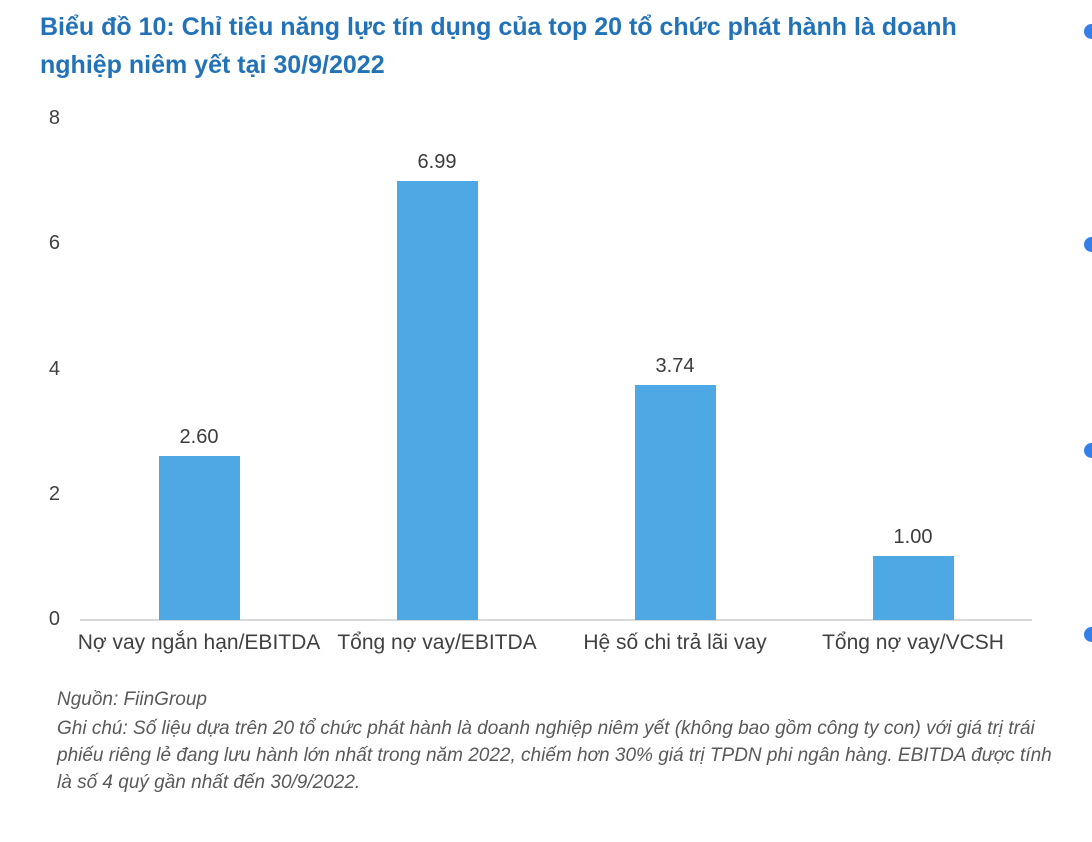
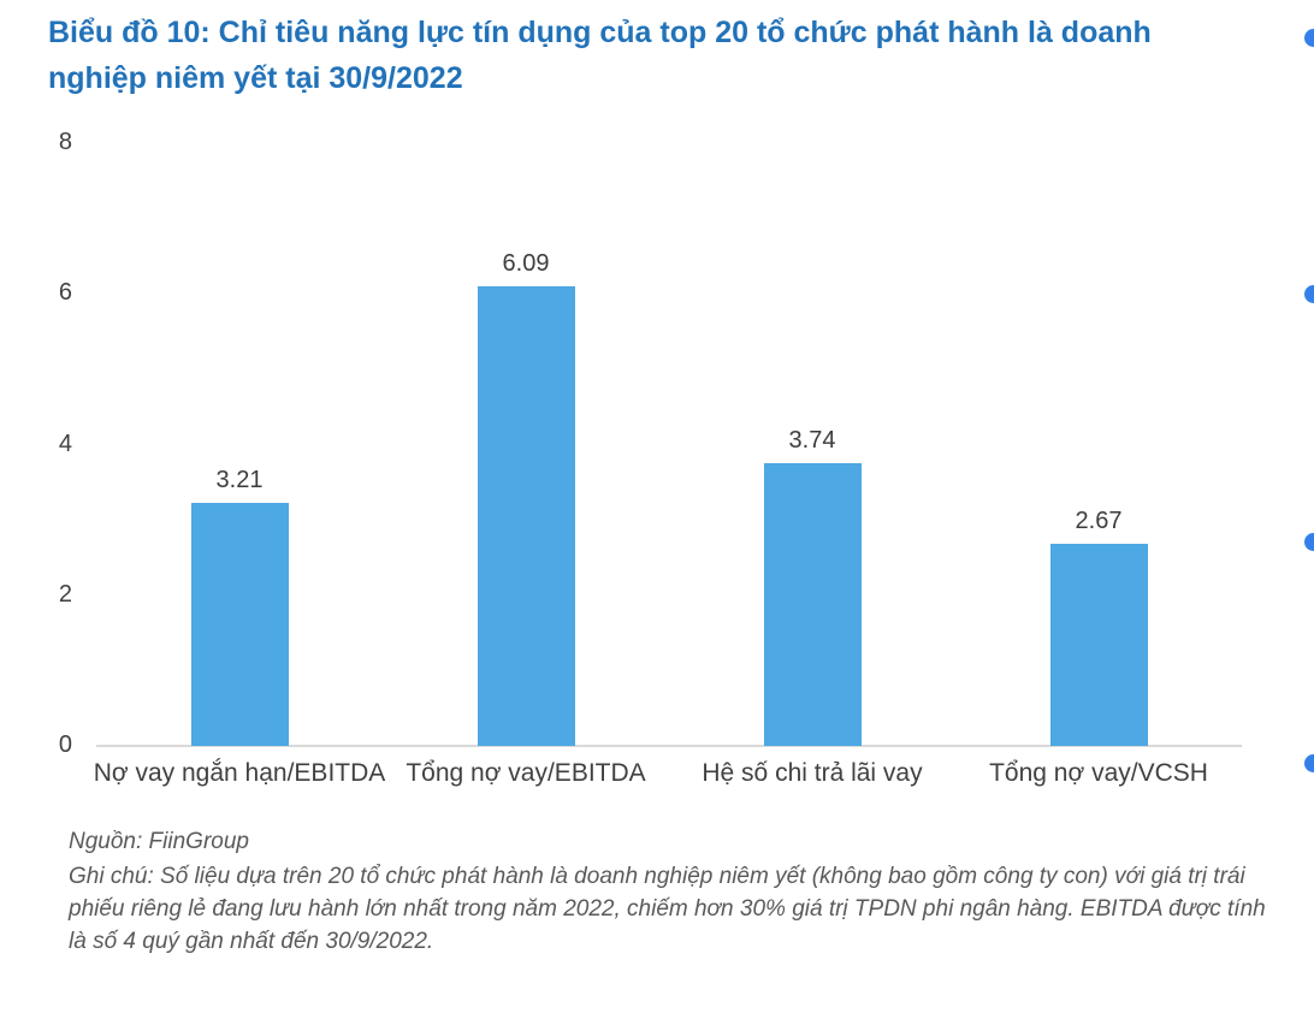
Nợ vay ngắn hạn/EBITDA: 2.60 -> 3.21
Tổng nợ vay/EBITDA: 6.99 -> 6.09
Tổng nợ vay/VCSH: 1.00 -> 2.67
